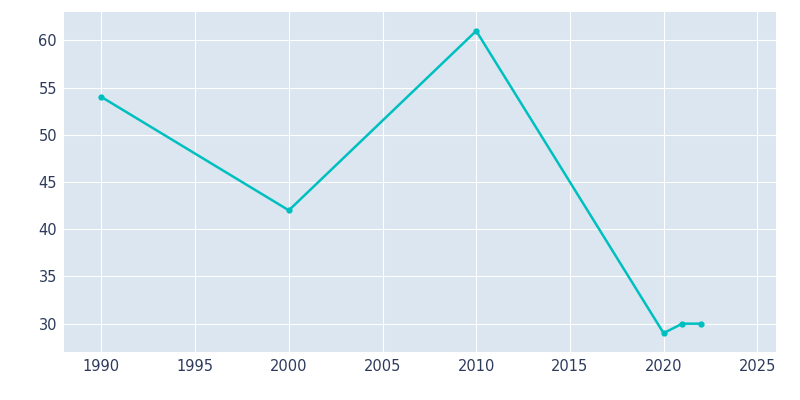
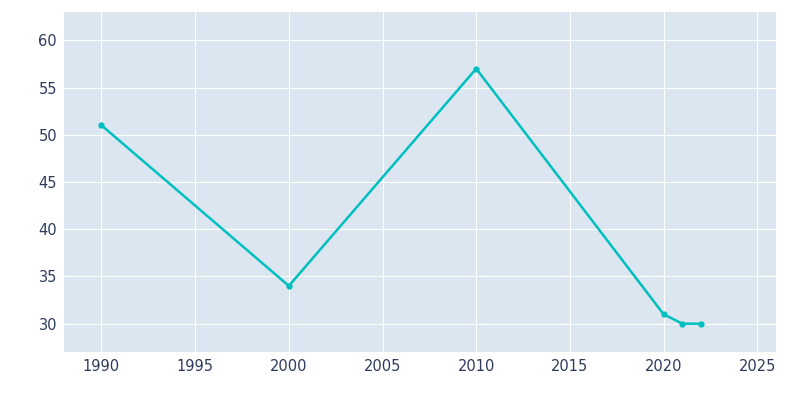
1990: 54 -> 51
2000: 42 -> 34
2010: 61 -> 57
2020: 29 -> 31
